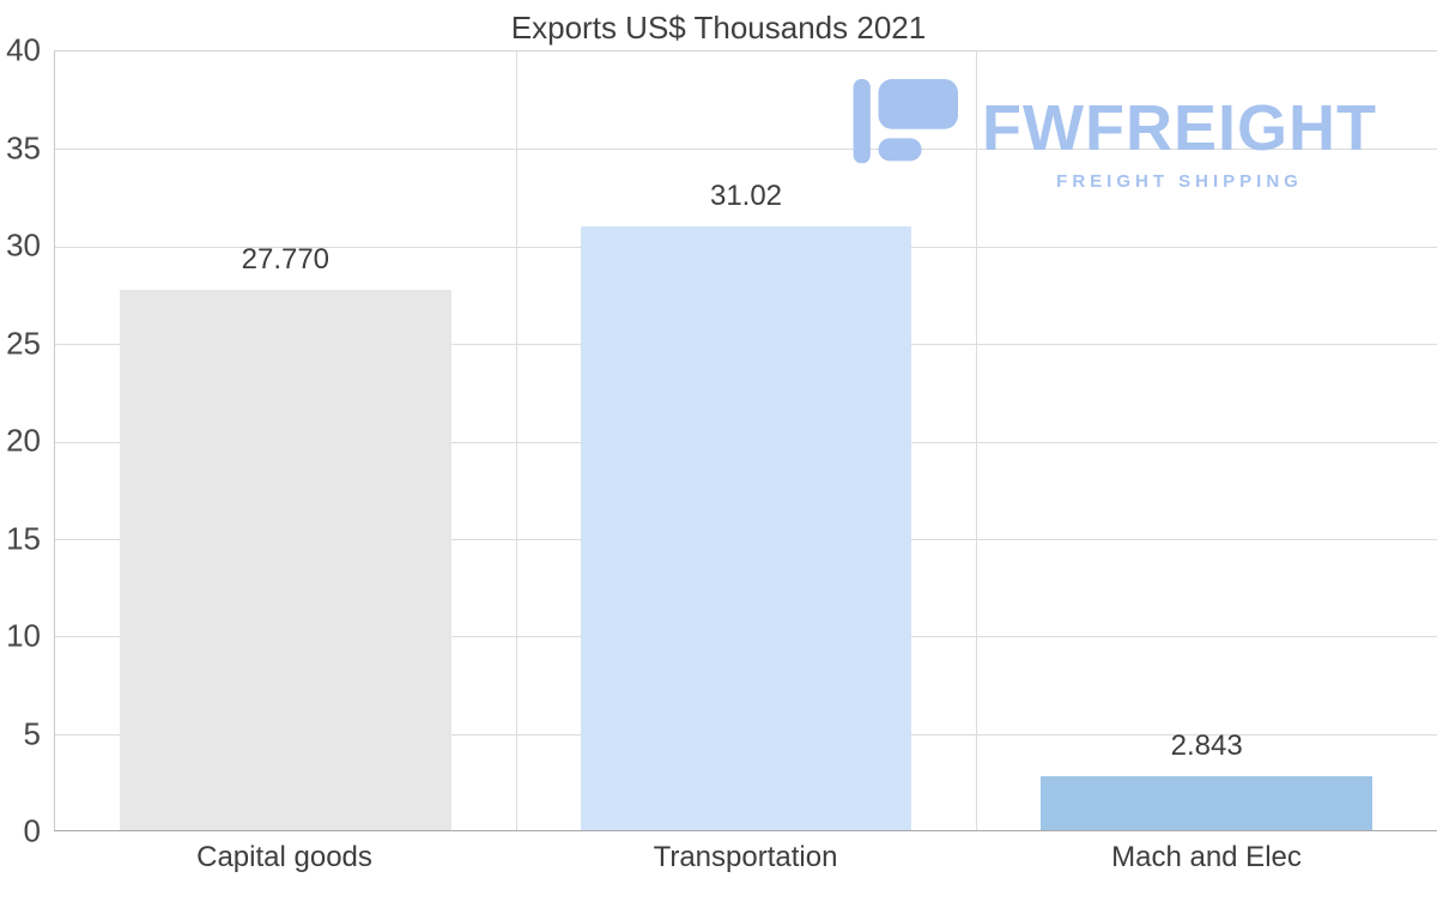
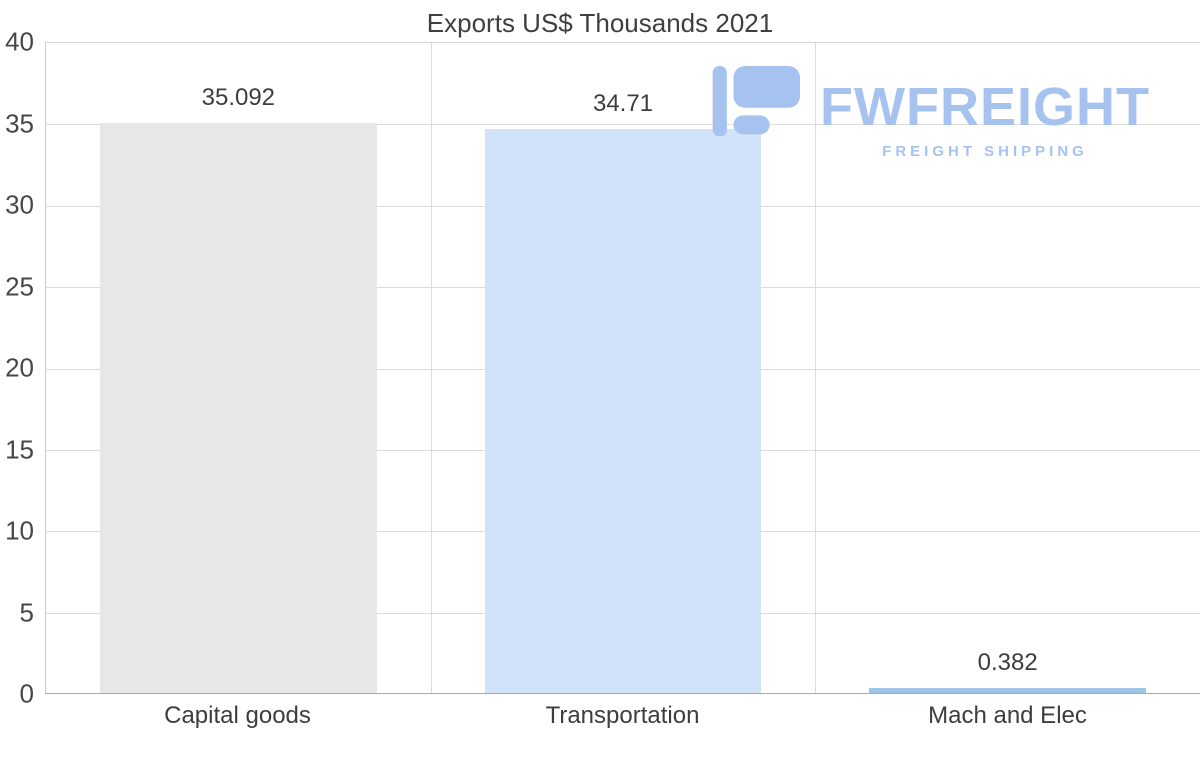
Capital goods: 27.770 -> 35.092
Transportation: 31.02 -> 34.71
Mach and Elec: 2.843 -> 0.382
